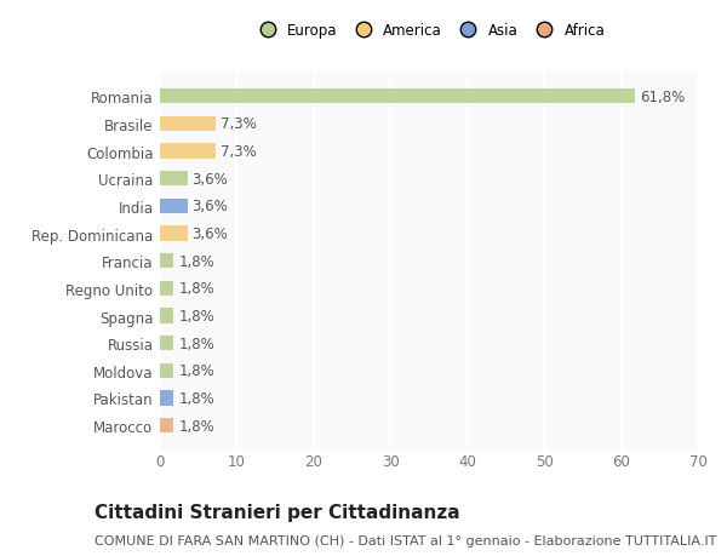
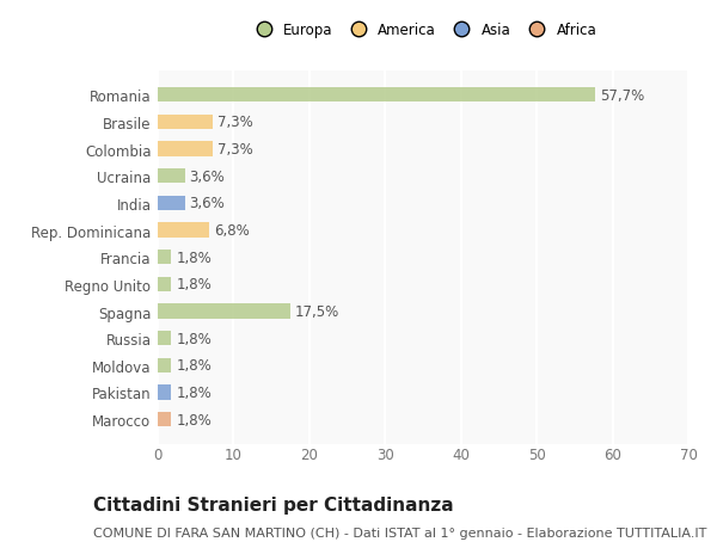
Romania: 61,8% -> 57,7%
Rep. Dominicana: 3,6% -> 6,8%
Spagna: 1,8% -> 17,5%
